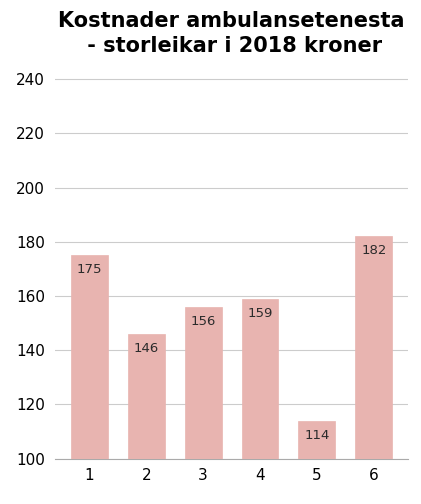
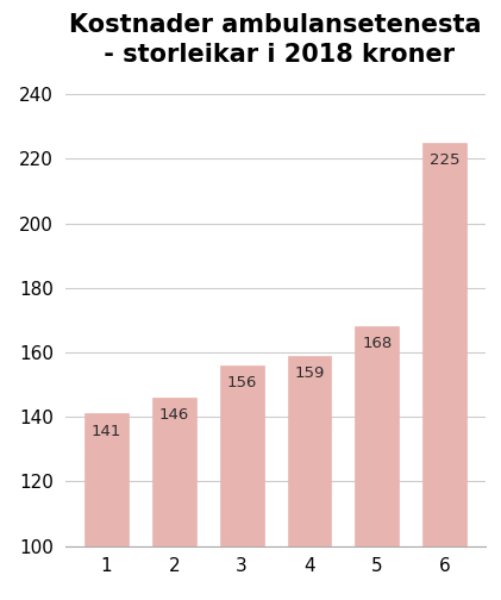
1: 175 -> 141
5: 114 -> 168
6: 182 -> 225
